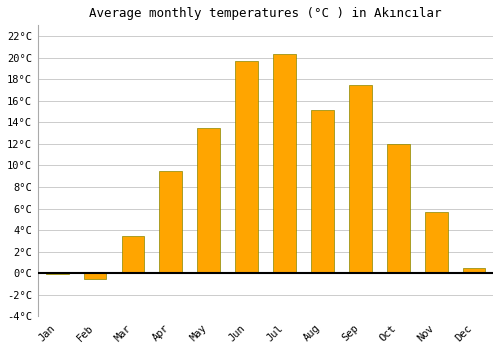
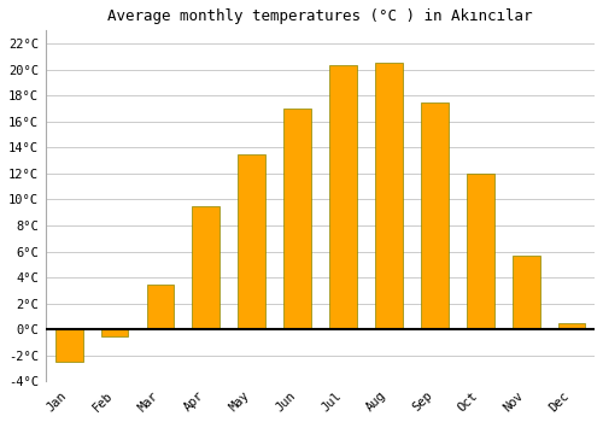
Jan: -0.1°C -> -2.5°C
Jun: 19.7°C -> 17.0°C
Aug: 15.1°C -> 20.5°C
